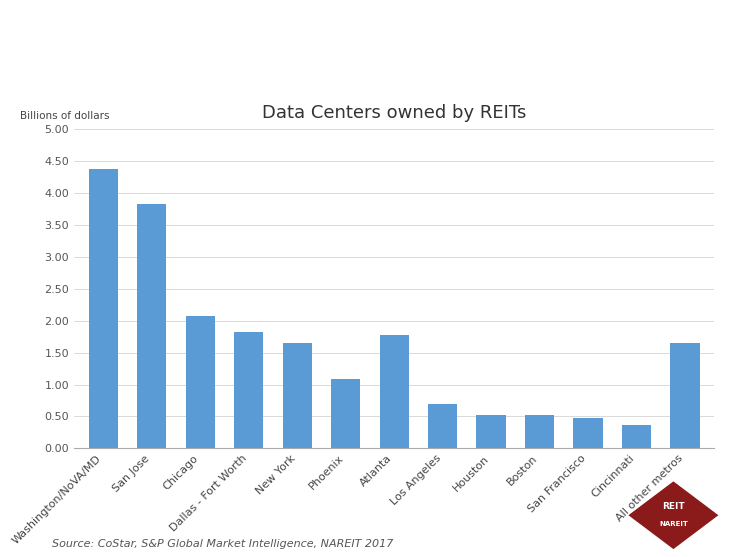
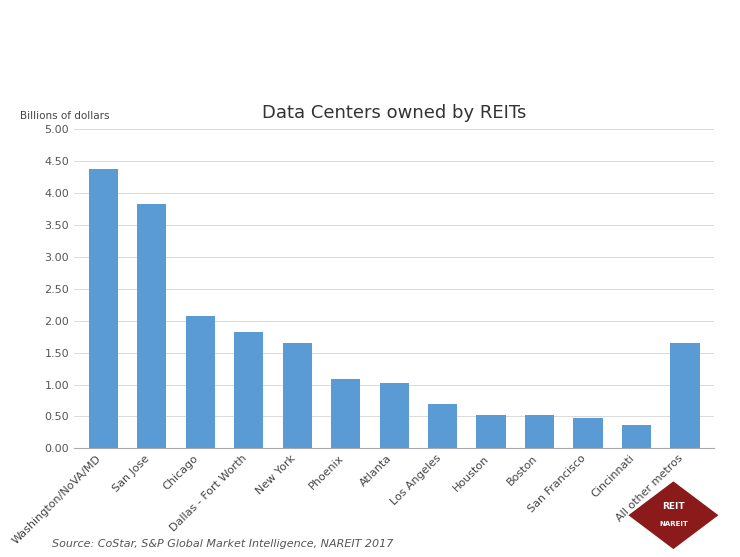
Atlanta: 1.78 -> 1.02
